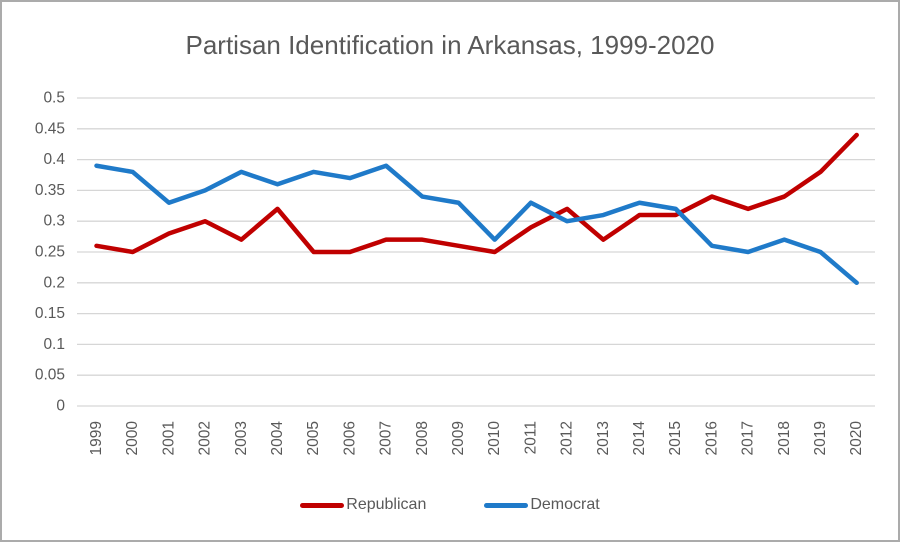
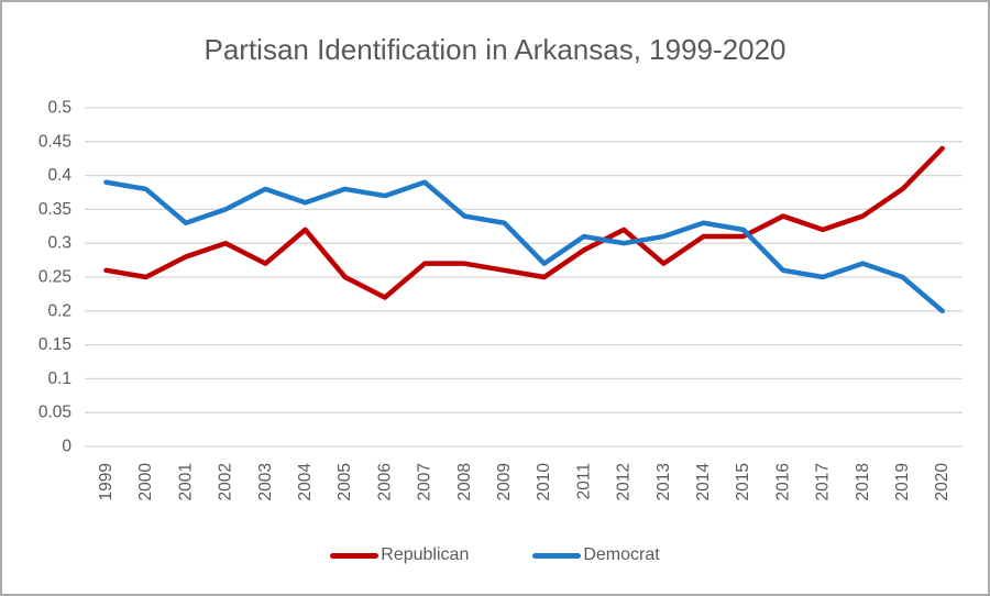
Republican/2006: 0.25 -> 0.22
Democrat/2011: 0.33 -> 0.31
